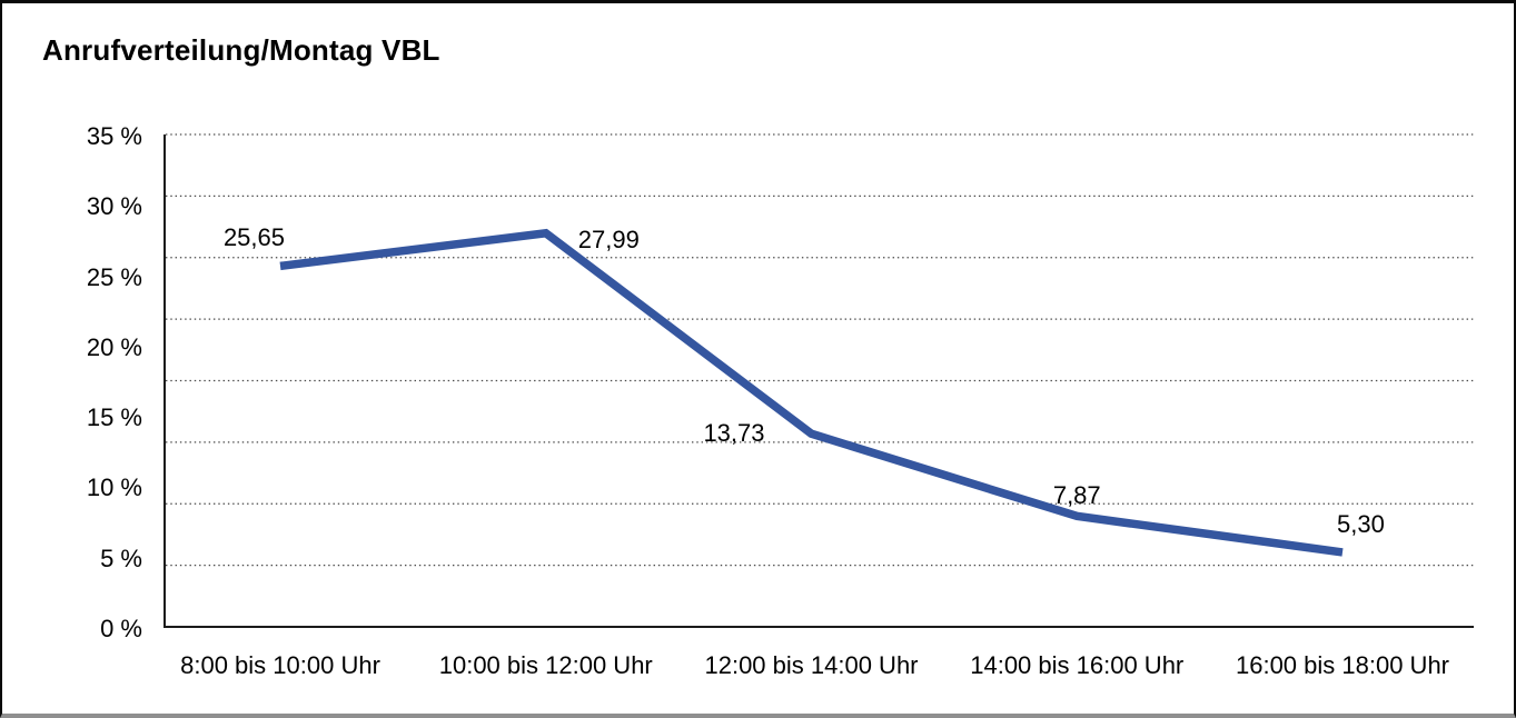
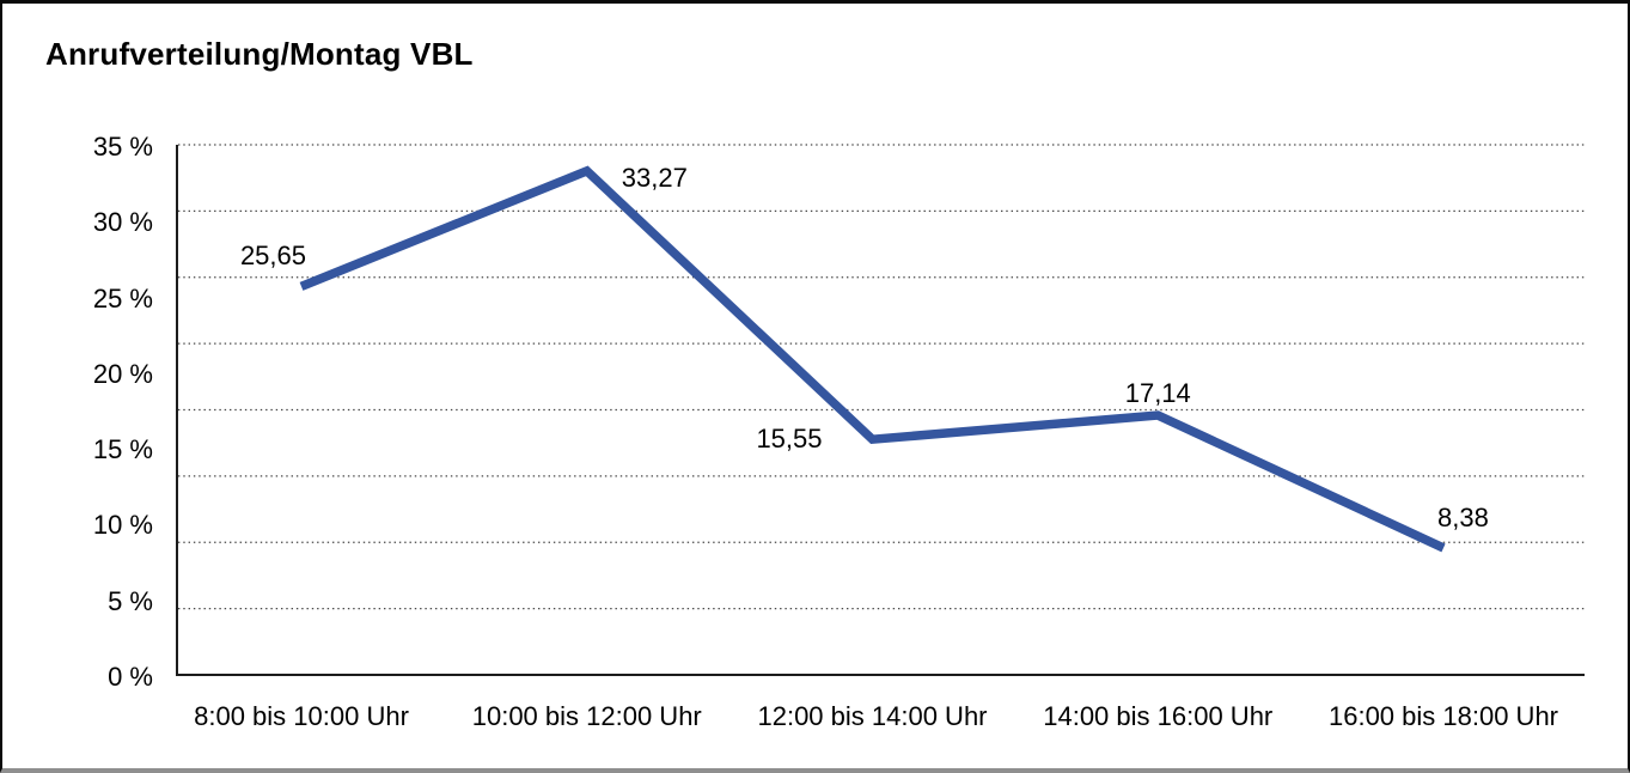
10:00 bis 12:00 Uhr: 27,99 -> 33,27
12:00 bis 14:00 Uhr: 13,73 -> 15,55
14:00 bis 16:00 Uhr: 7,87 -> 17,14
16:00 bis 18:00 Uhr: 5,30 -> 8,38
